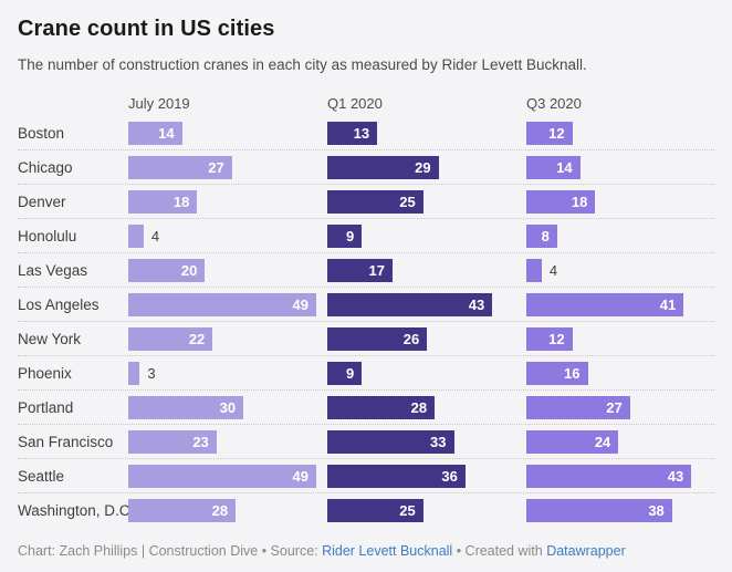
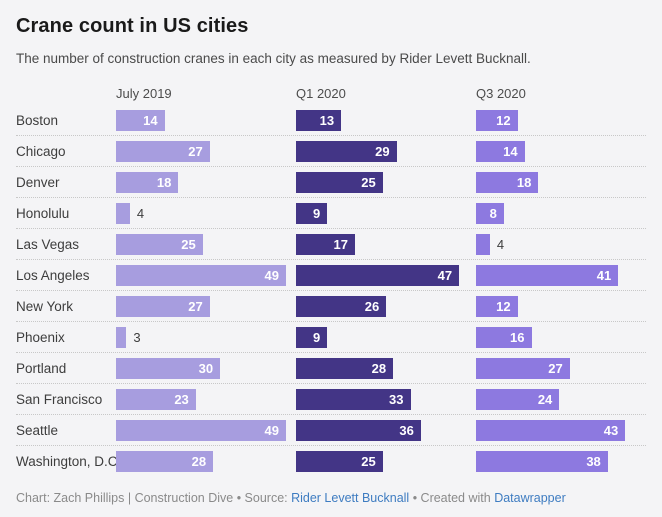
July 2019/Las Vegas: 20 -> 25
Q1 2020/Los Angeles: 43 -> 47
July 2019/New York: 22 -> 27
